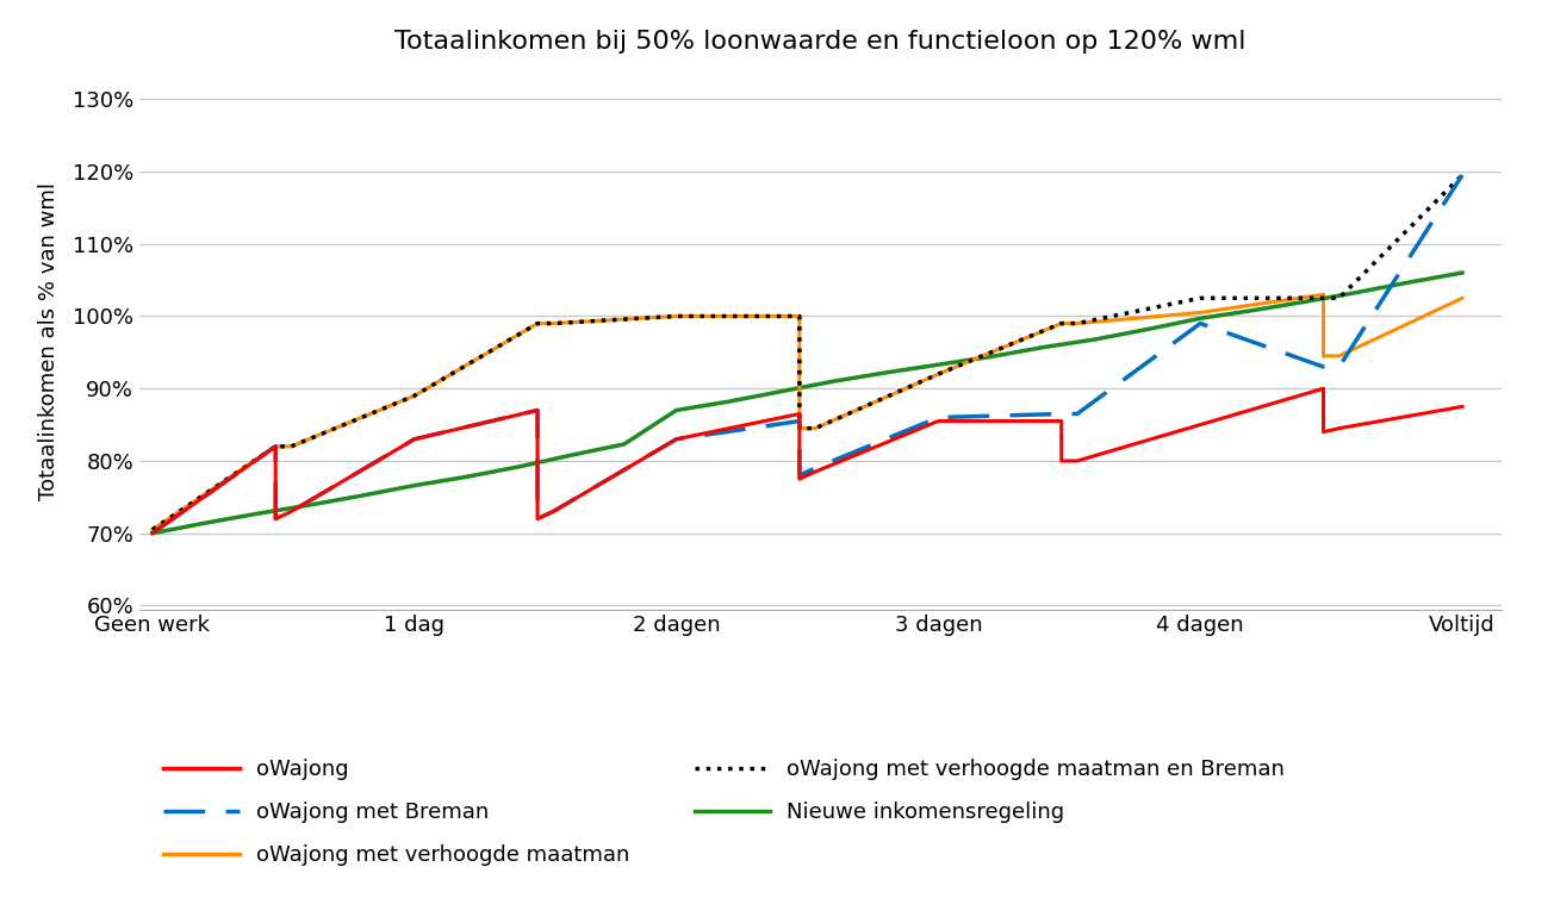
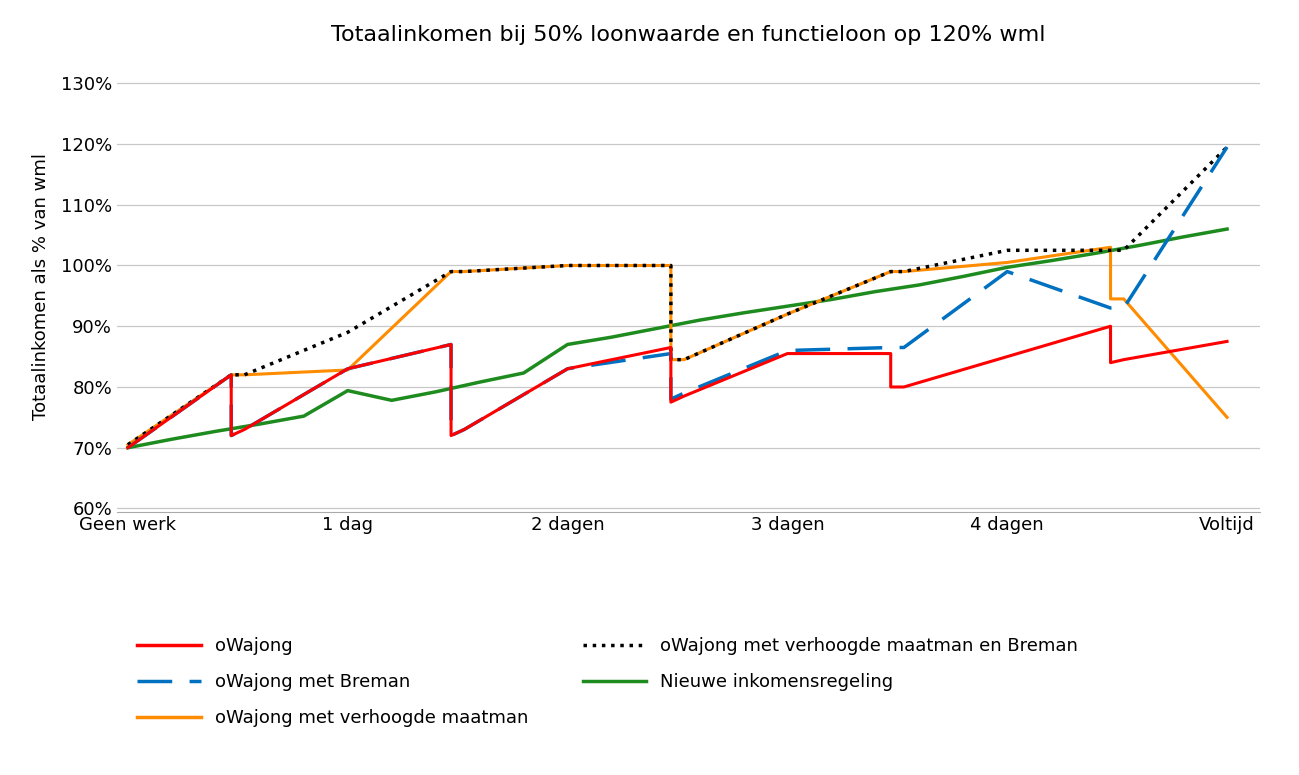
oWajong met verhoogde maatman/1 dag: 89.0% -> 82.8%
Nieuwe inkomensregeling/1 dag: 76.6% -> 79.4%
oWajong met verhoogde maatman/Voltijd: 102.5% -> 75.0%
